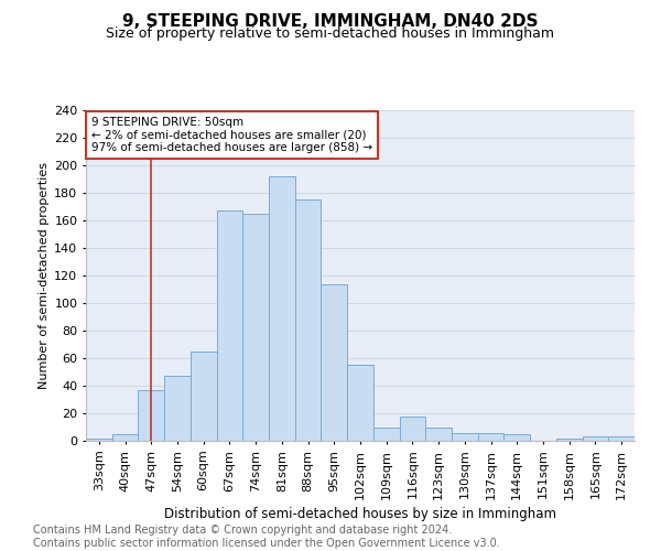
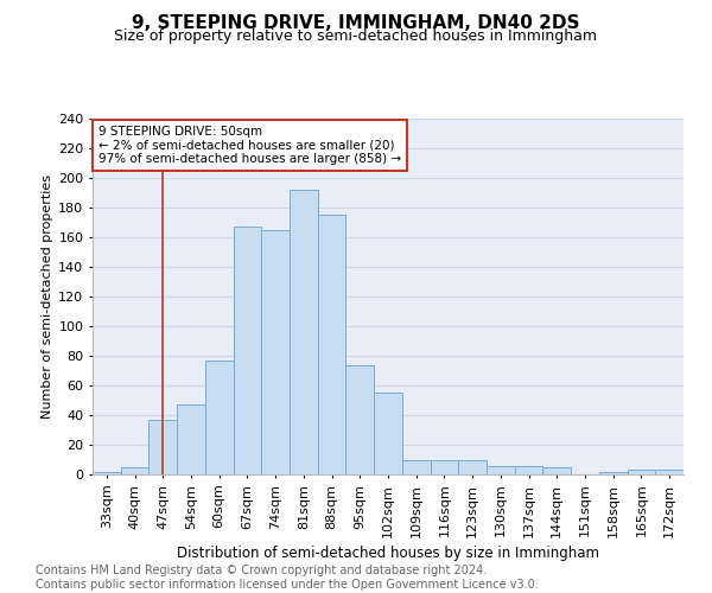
60sqm: 65 -> 77
95sqm: 114 -> 74
116sqm: 18 -> 10
